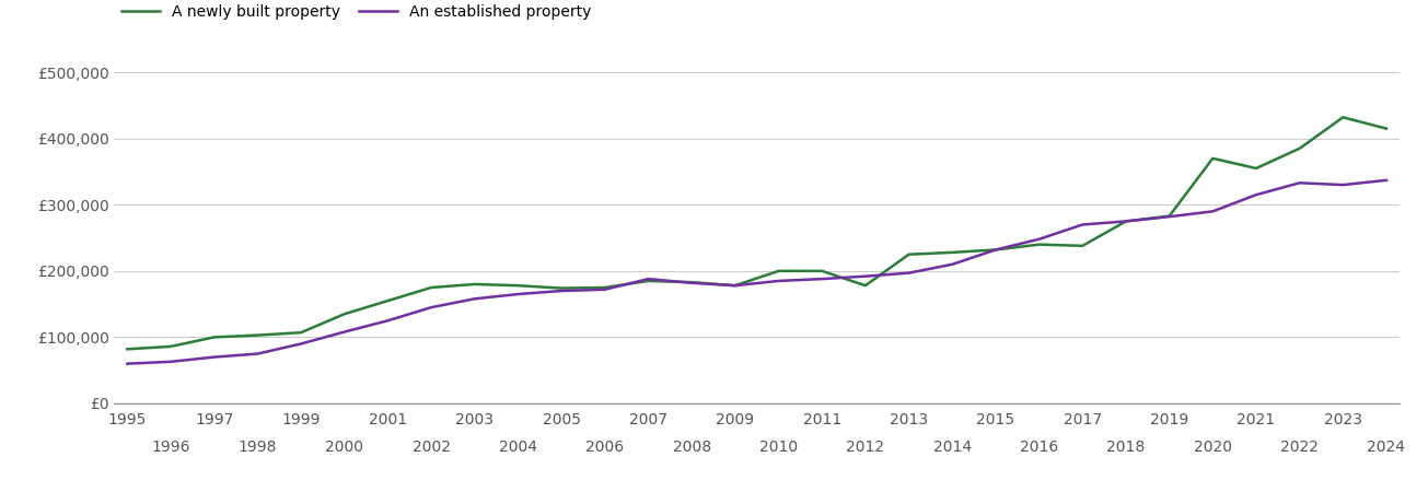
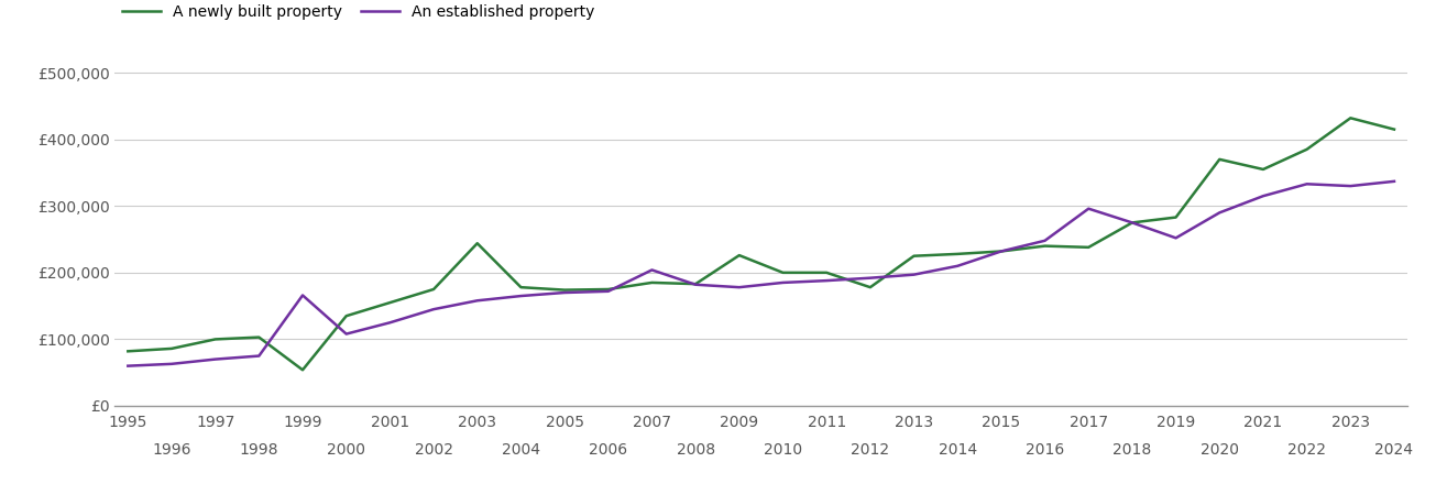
A newly built property/1999: £107,000 -> £54,000
An established property/1999: £90,000 -> £166,000
A newly built property/2003: £180,000 -> £244,000
An established property/2007: £188,000 -> £204,000
A newly built property/2009: £178,000 -> £226,000
An established property/2017: £270,000 -> £296,000
An established property/2019: £282,000 -> £252,000
